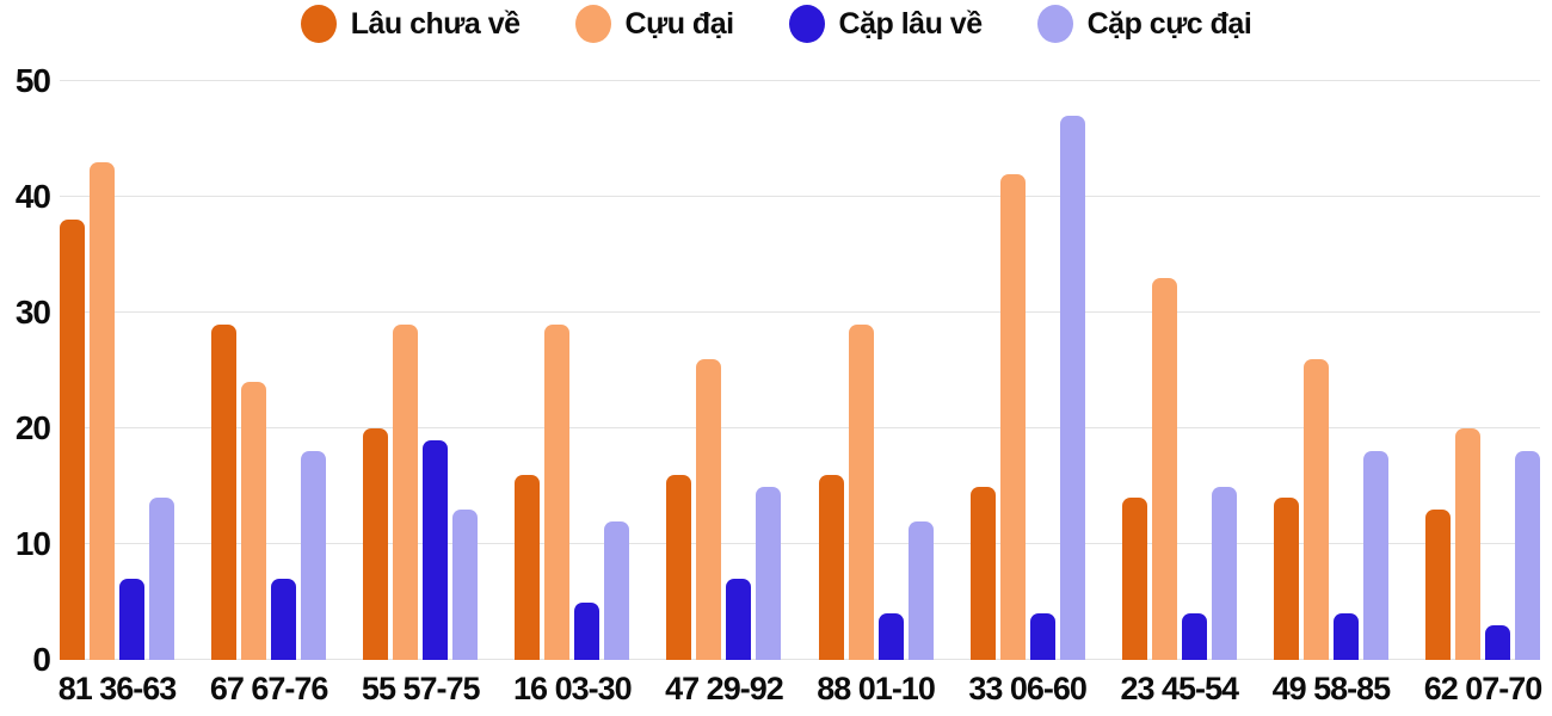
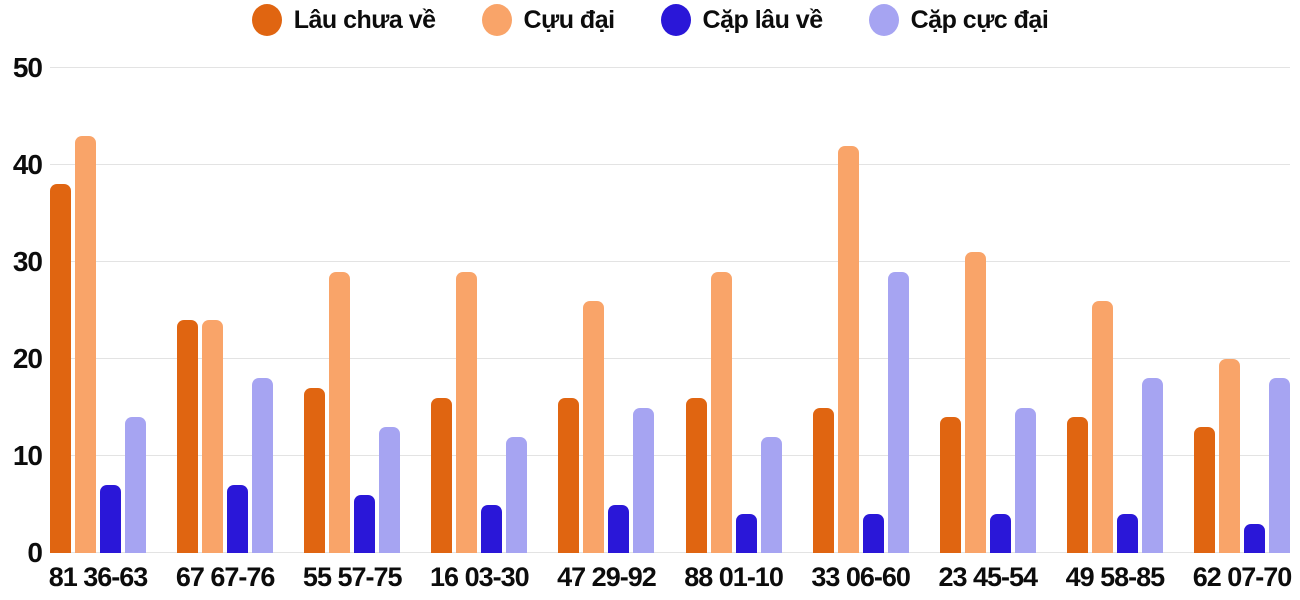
Lâu chưa về/67 67-76: 29 -> 24
Lâu chưa về/55 57-75: 20 -> 17
Cặp lâu về/55 57-75: 19 -> 6
Cặp lâu về/47 29-92: 7 -> 5
Cặp cực đại/33 06-60: 47 -> 29
Cựu đại/23 45-54: 33 -> 31
